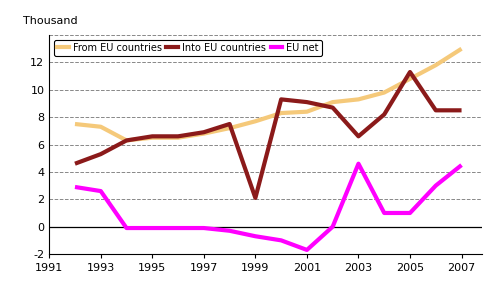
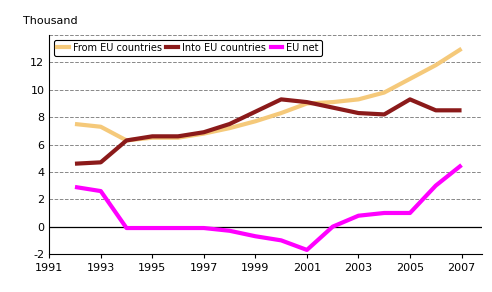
Into EU countries/1993: 5.3 -> 4.7
Into EU countries/1999: 2.1 -> 8.4
From EU countries/2001: 8.4 -> 9.0
Into EU countries/2003: 6.6 -> 8.3
EU net/2003: 4.6 -> 0.8
Into EU countries/2005: 11.3 -> 9.3
